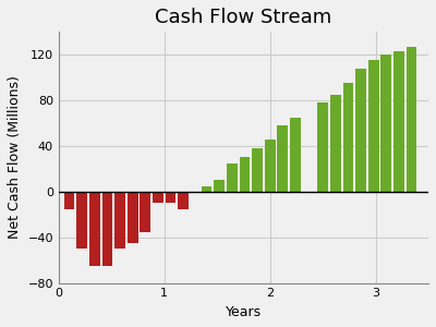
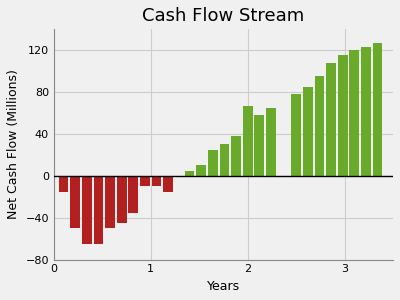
2: 46 -> 67
